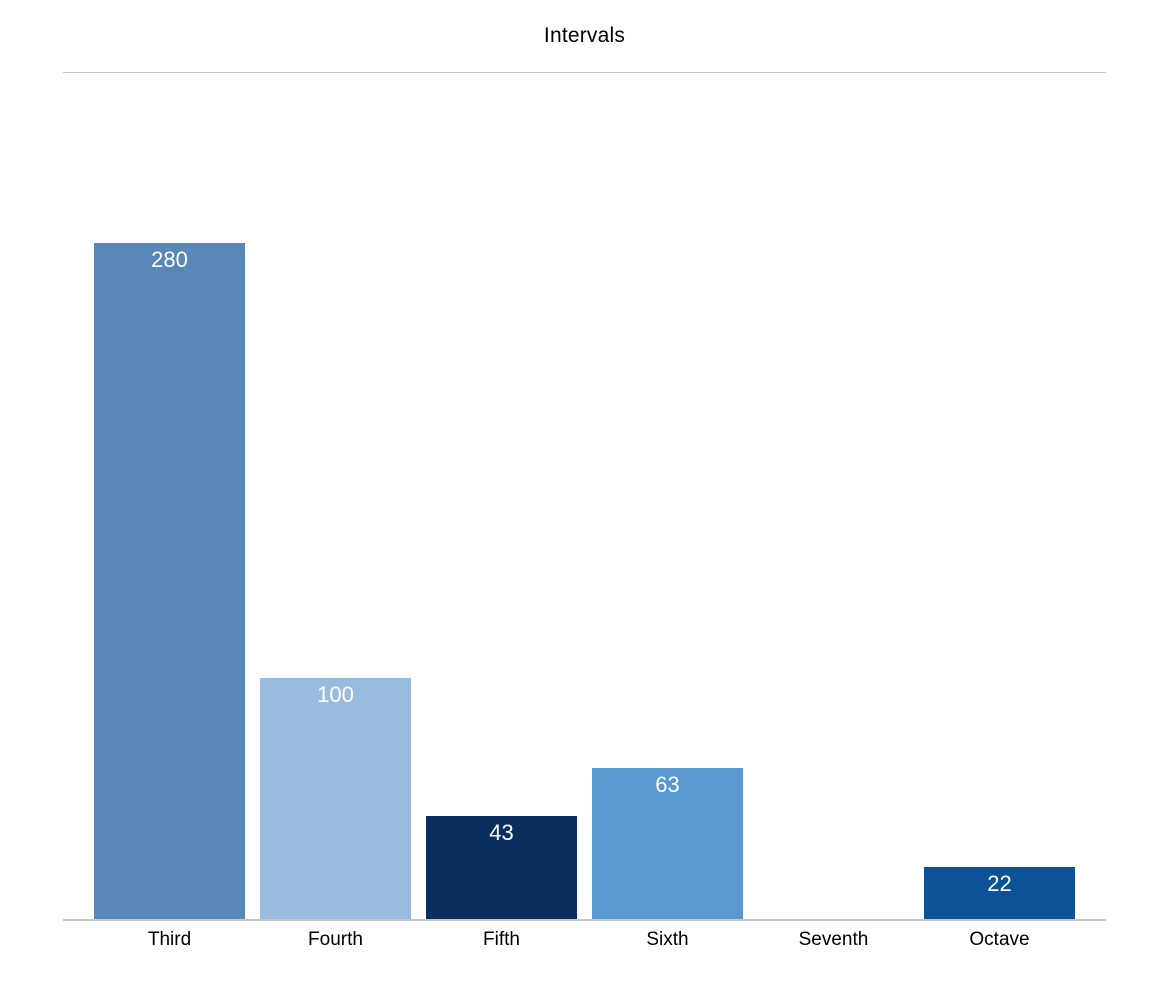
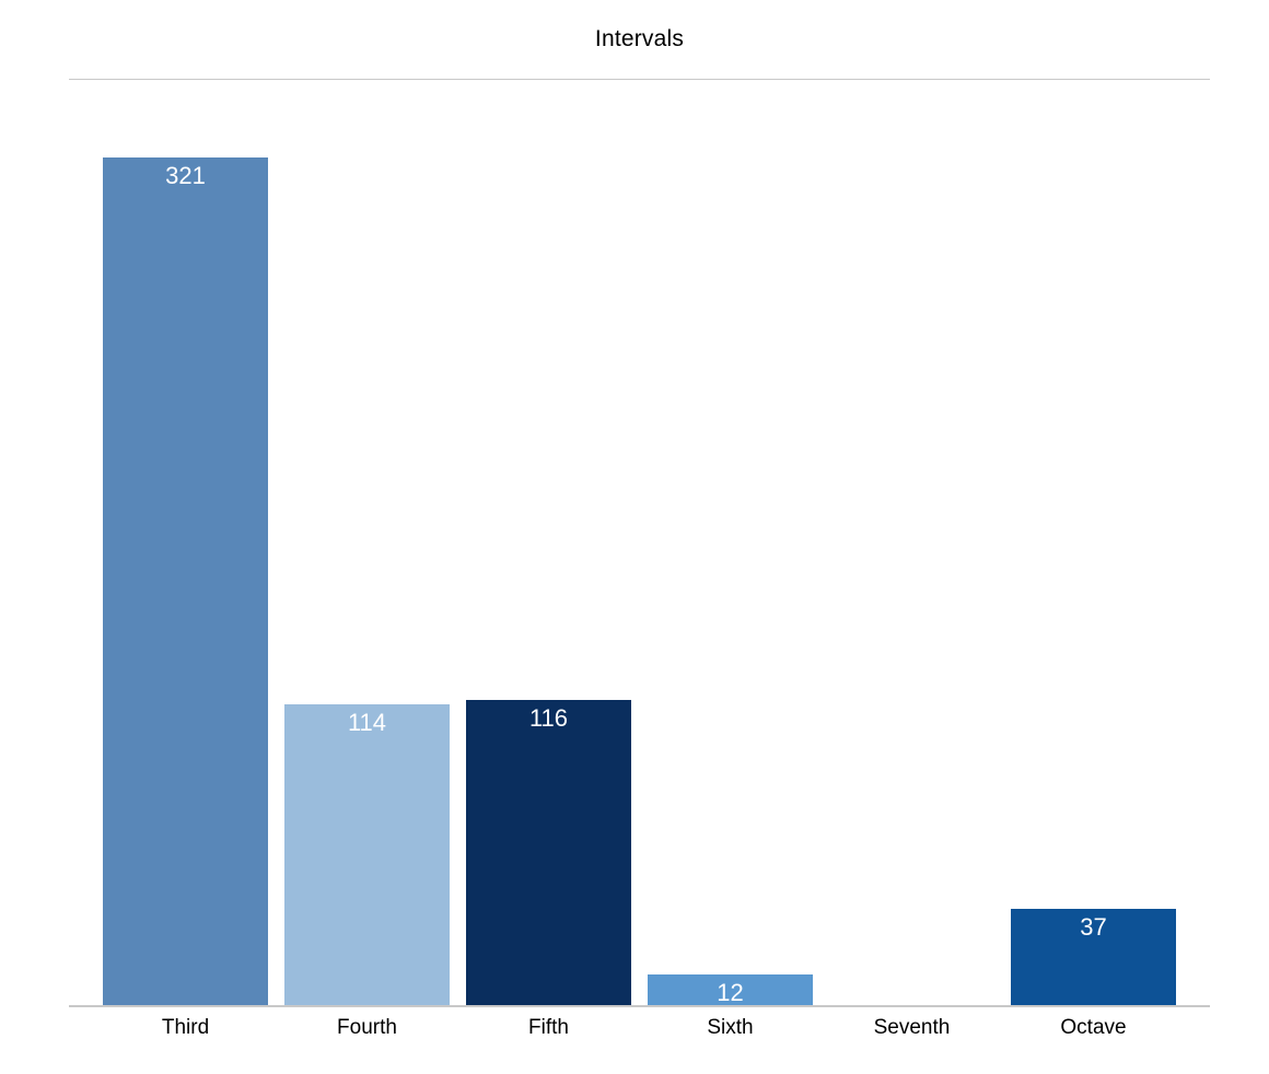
Third: 280 -> 321
Fourth: 100 -> 114
Fifth: 43 -> 116
Sixth: 63 -> 12
Octave: 22 -> 37
